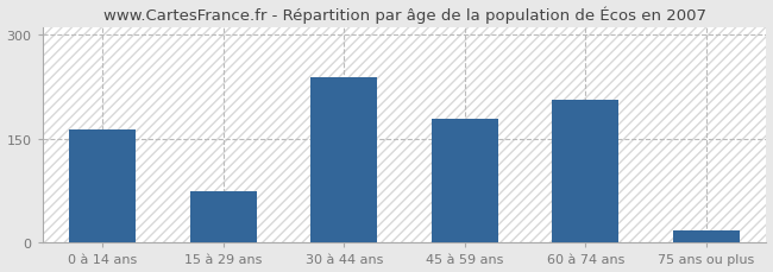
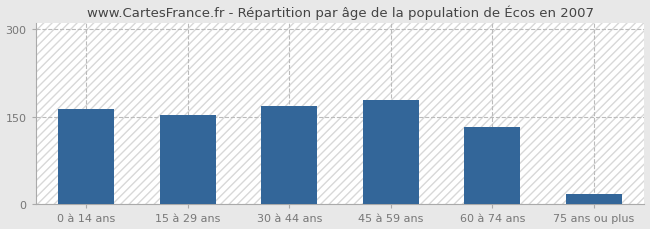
15 à 29 ans: 74 -> 153
30 à 44 ans: 238 -> 168
60 à 74 ans: 206 -> 133
